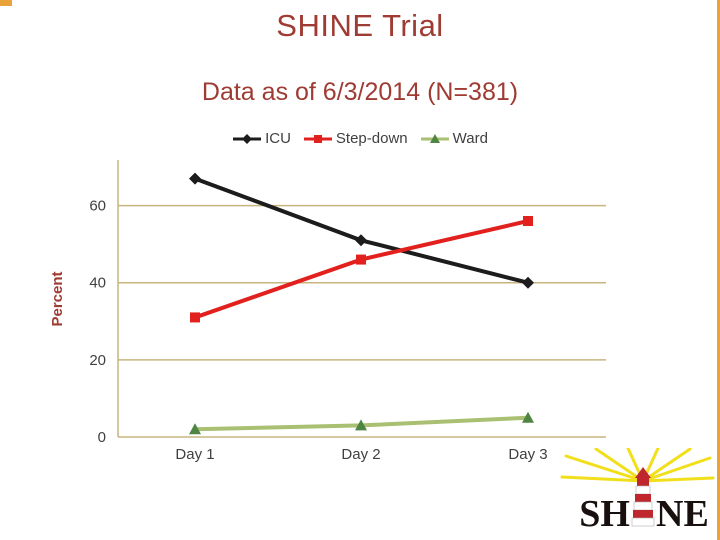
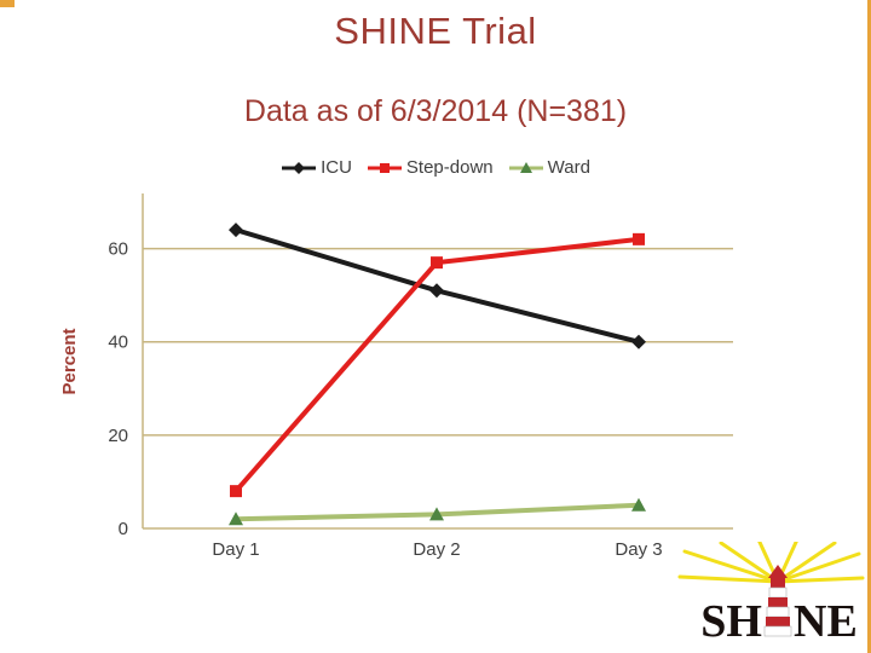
ICU/Day 1: 67 -> 64
Step-down/Day 1: 31 -> 8
Step-down/Day 2: 46 -> 57
Step-down/Day 3: 56 -> 62
